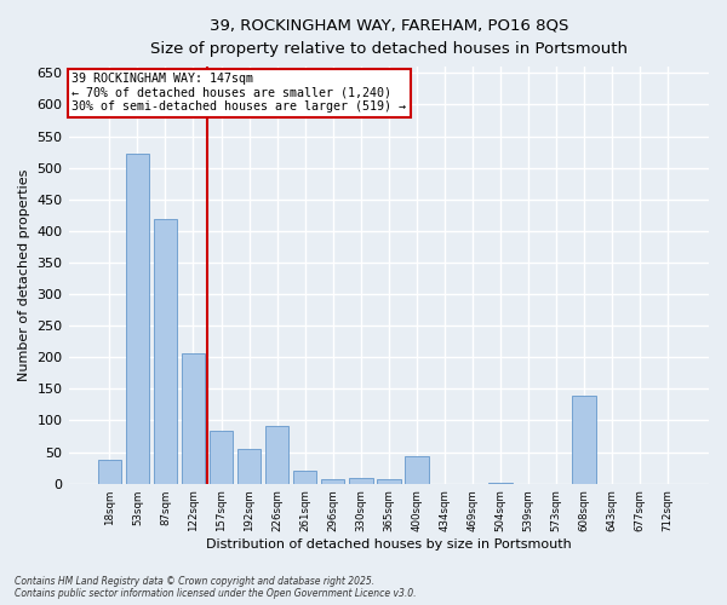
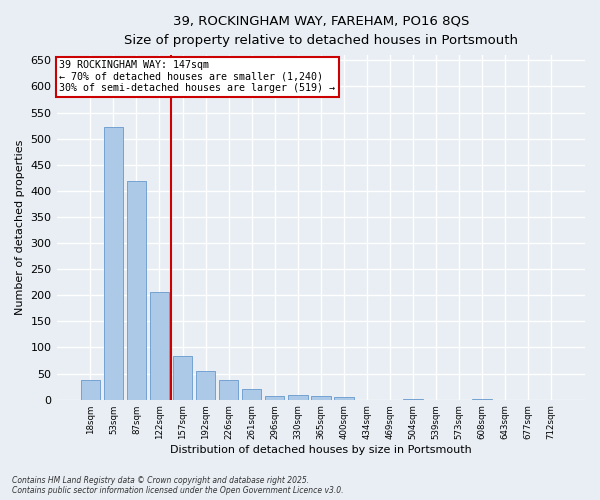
226sqm: 92 -> 37
400sqm: 44 -> 5
608sqm: 140 -> 1
